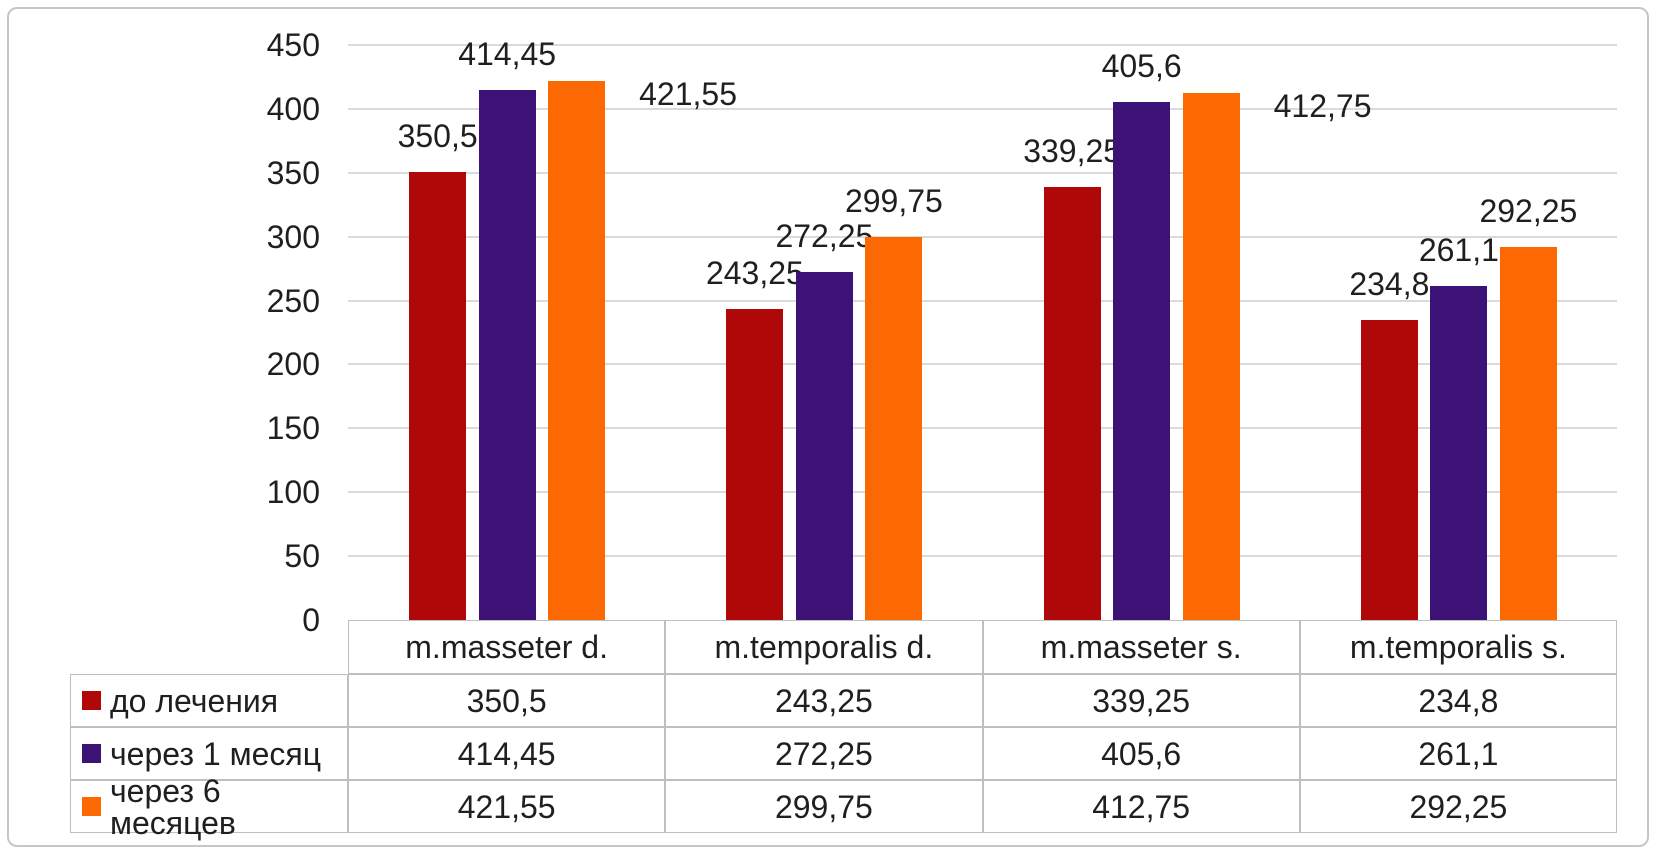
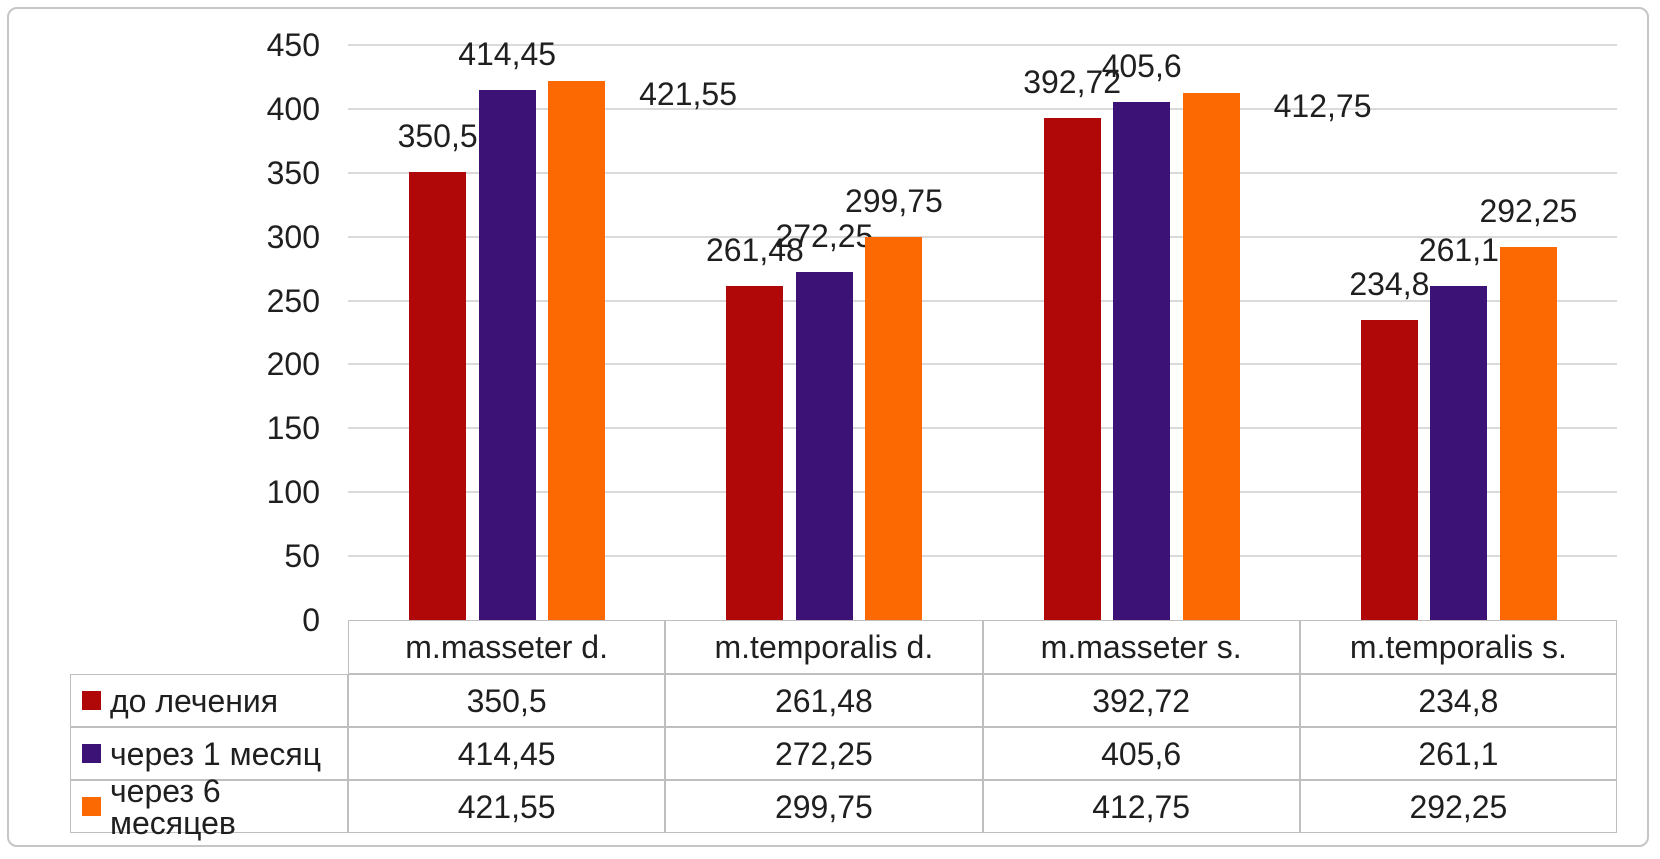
до лечения/m.temporalis d.: 243,25 -> 261,48
до лечения/m.masseter s.: 339,25 -> 392,72
